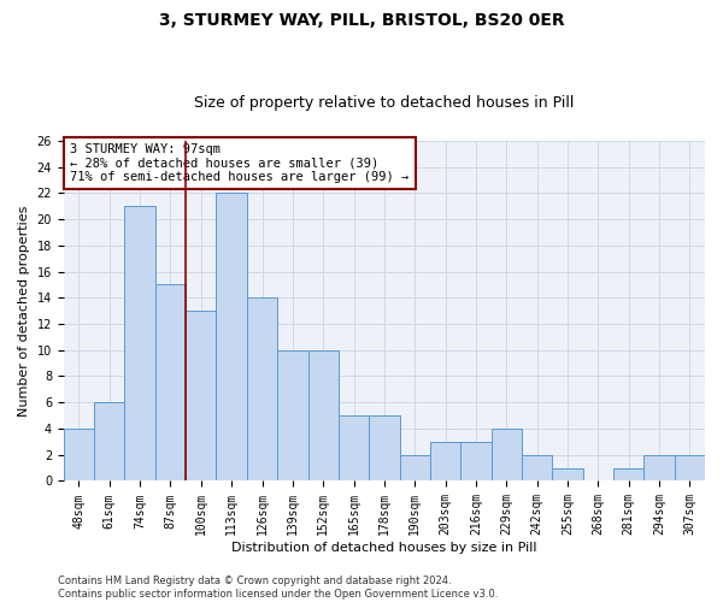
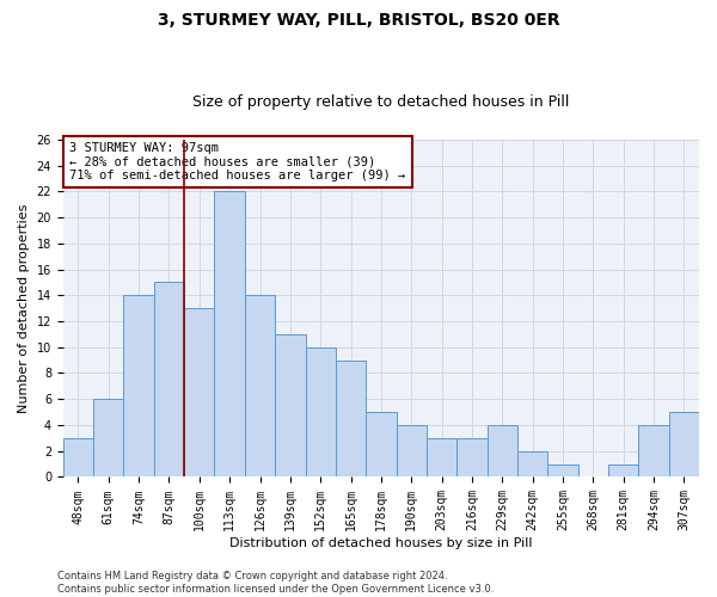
48sqm: 4 -> 3
74sqm: 21 -> 14
139sqm: 10 -> 11
165sqm: 5 -> 9
190sqm: 2 -> 4
294sqm: 2 -> 4
307sqm: 2 -> 5
